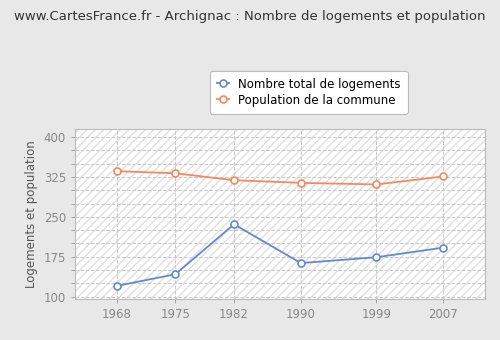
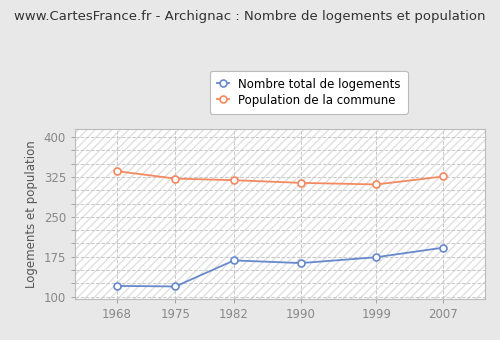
Nombre total de logements/1975: 142 -> 119
Population de la commune/1975: 332 -> 322
Nombre total de logements/1982: 236 -> 168
